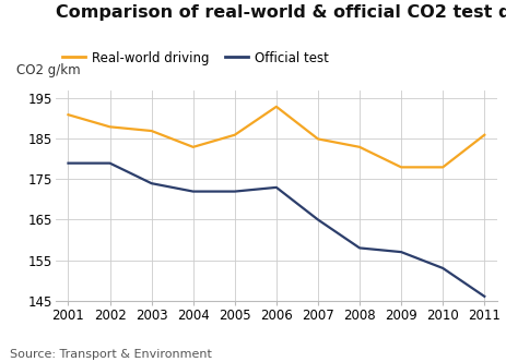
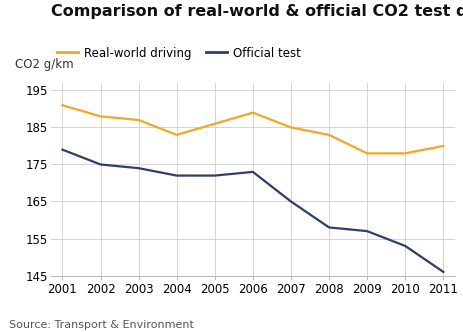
Official test/2002: 179 -> 175
Real-world driving/2006: 193 -> 189
Real-world driving/2011: 186 -> 180
